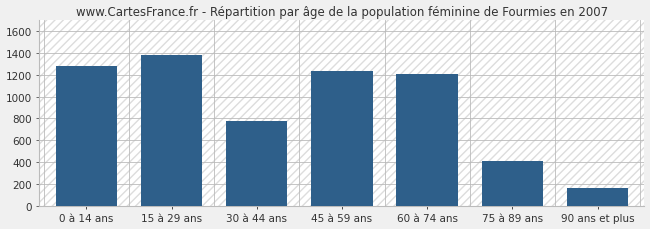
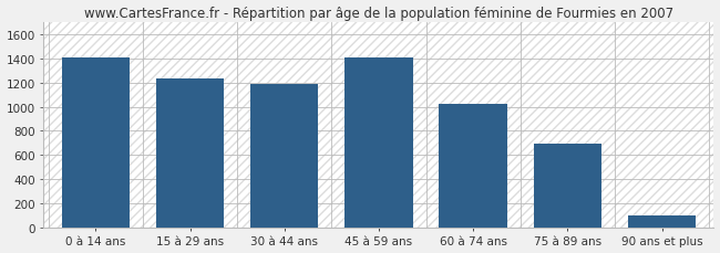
0 à 14 ans: 1280 -> 1400
15 à 29 ans: 1380 -> 1230
30 à 44 ans: 780 -> 1190
45 à 59 ans: 1230 -> 1400
60 à 74 ans: 1210 -> 1020
75 à 89 ans: 410 -> 690
90 ans et plus: 160 -> 100
